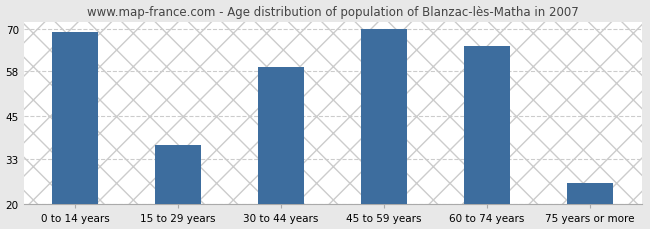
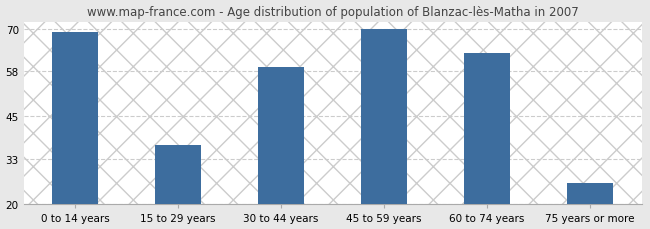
60 to 74 years: 65 -> 63
